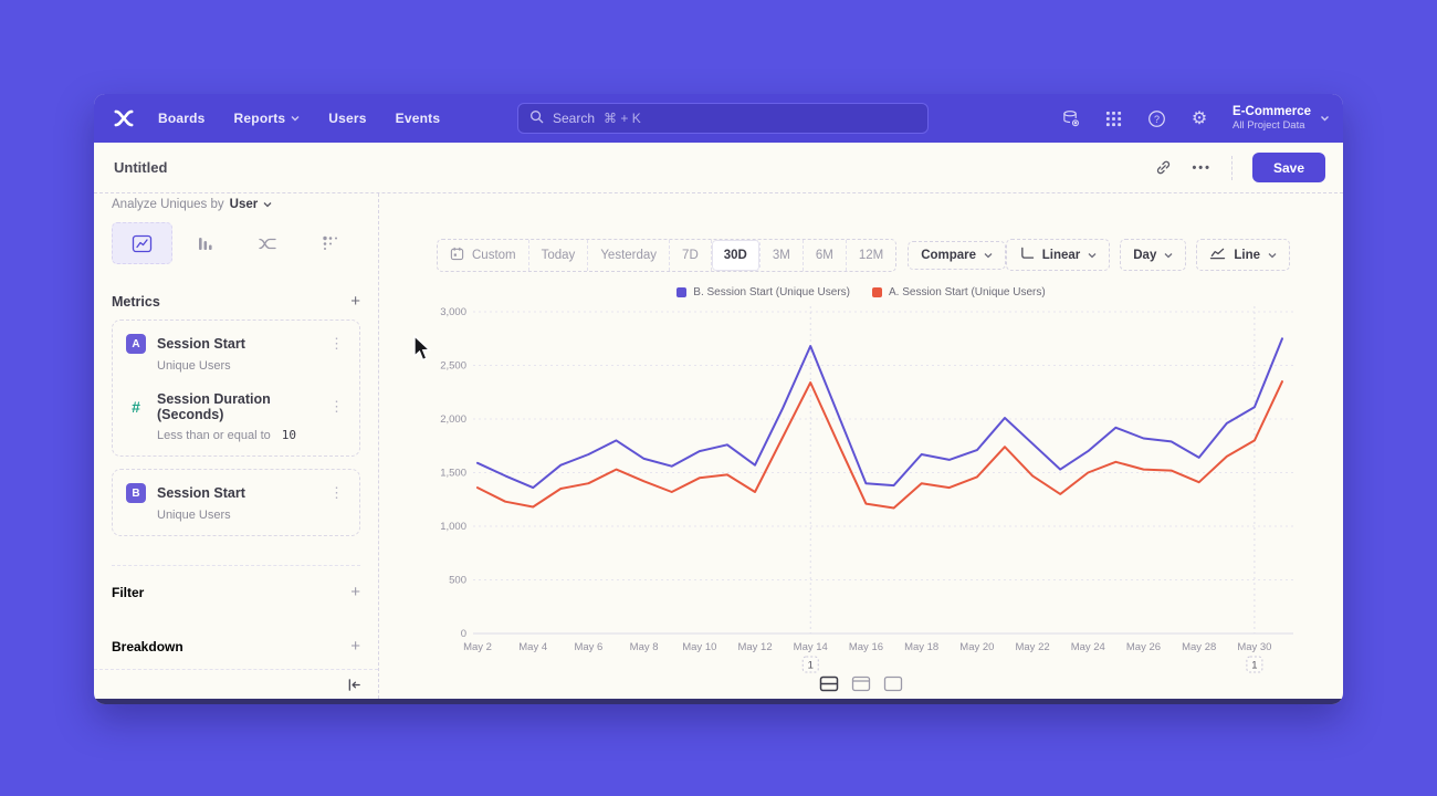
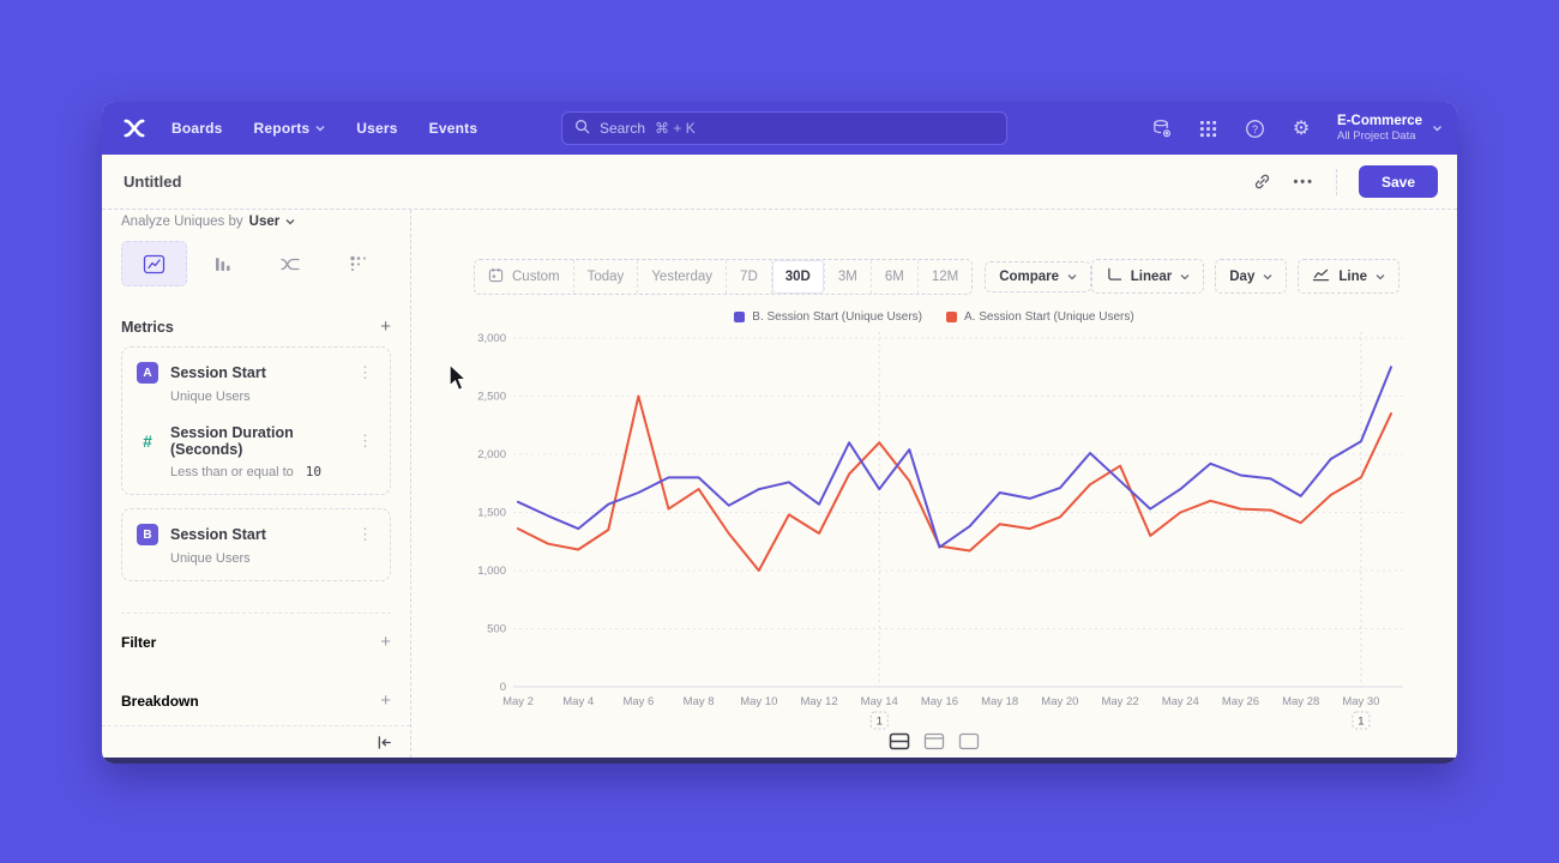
A. Session Start (Unique Users)/May 6: 1400 -> 2500
B. Session Start (Unique Users)/May 8: 1600 -> 1800
A. Session Start (Unique Users)/May 8: 1400 -> 1700
A. Session Start (Unique Users)/May 10: 1400 -> 1000
B. Session Start (Unique Users)/May 14: 2700 -> 1700
A. Session Start (Unique Users)/May 14: 2300 -> 2100
B. Session Start (Unique Users)/May 16: 1400 -> 1200
A. Session Start (Unique Users)/May 22: 1500 -> 1900
